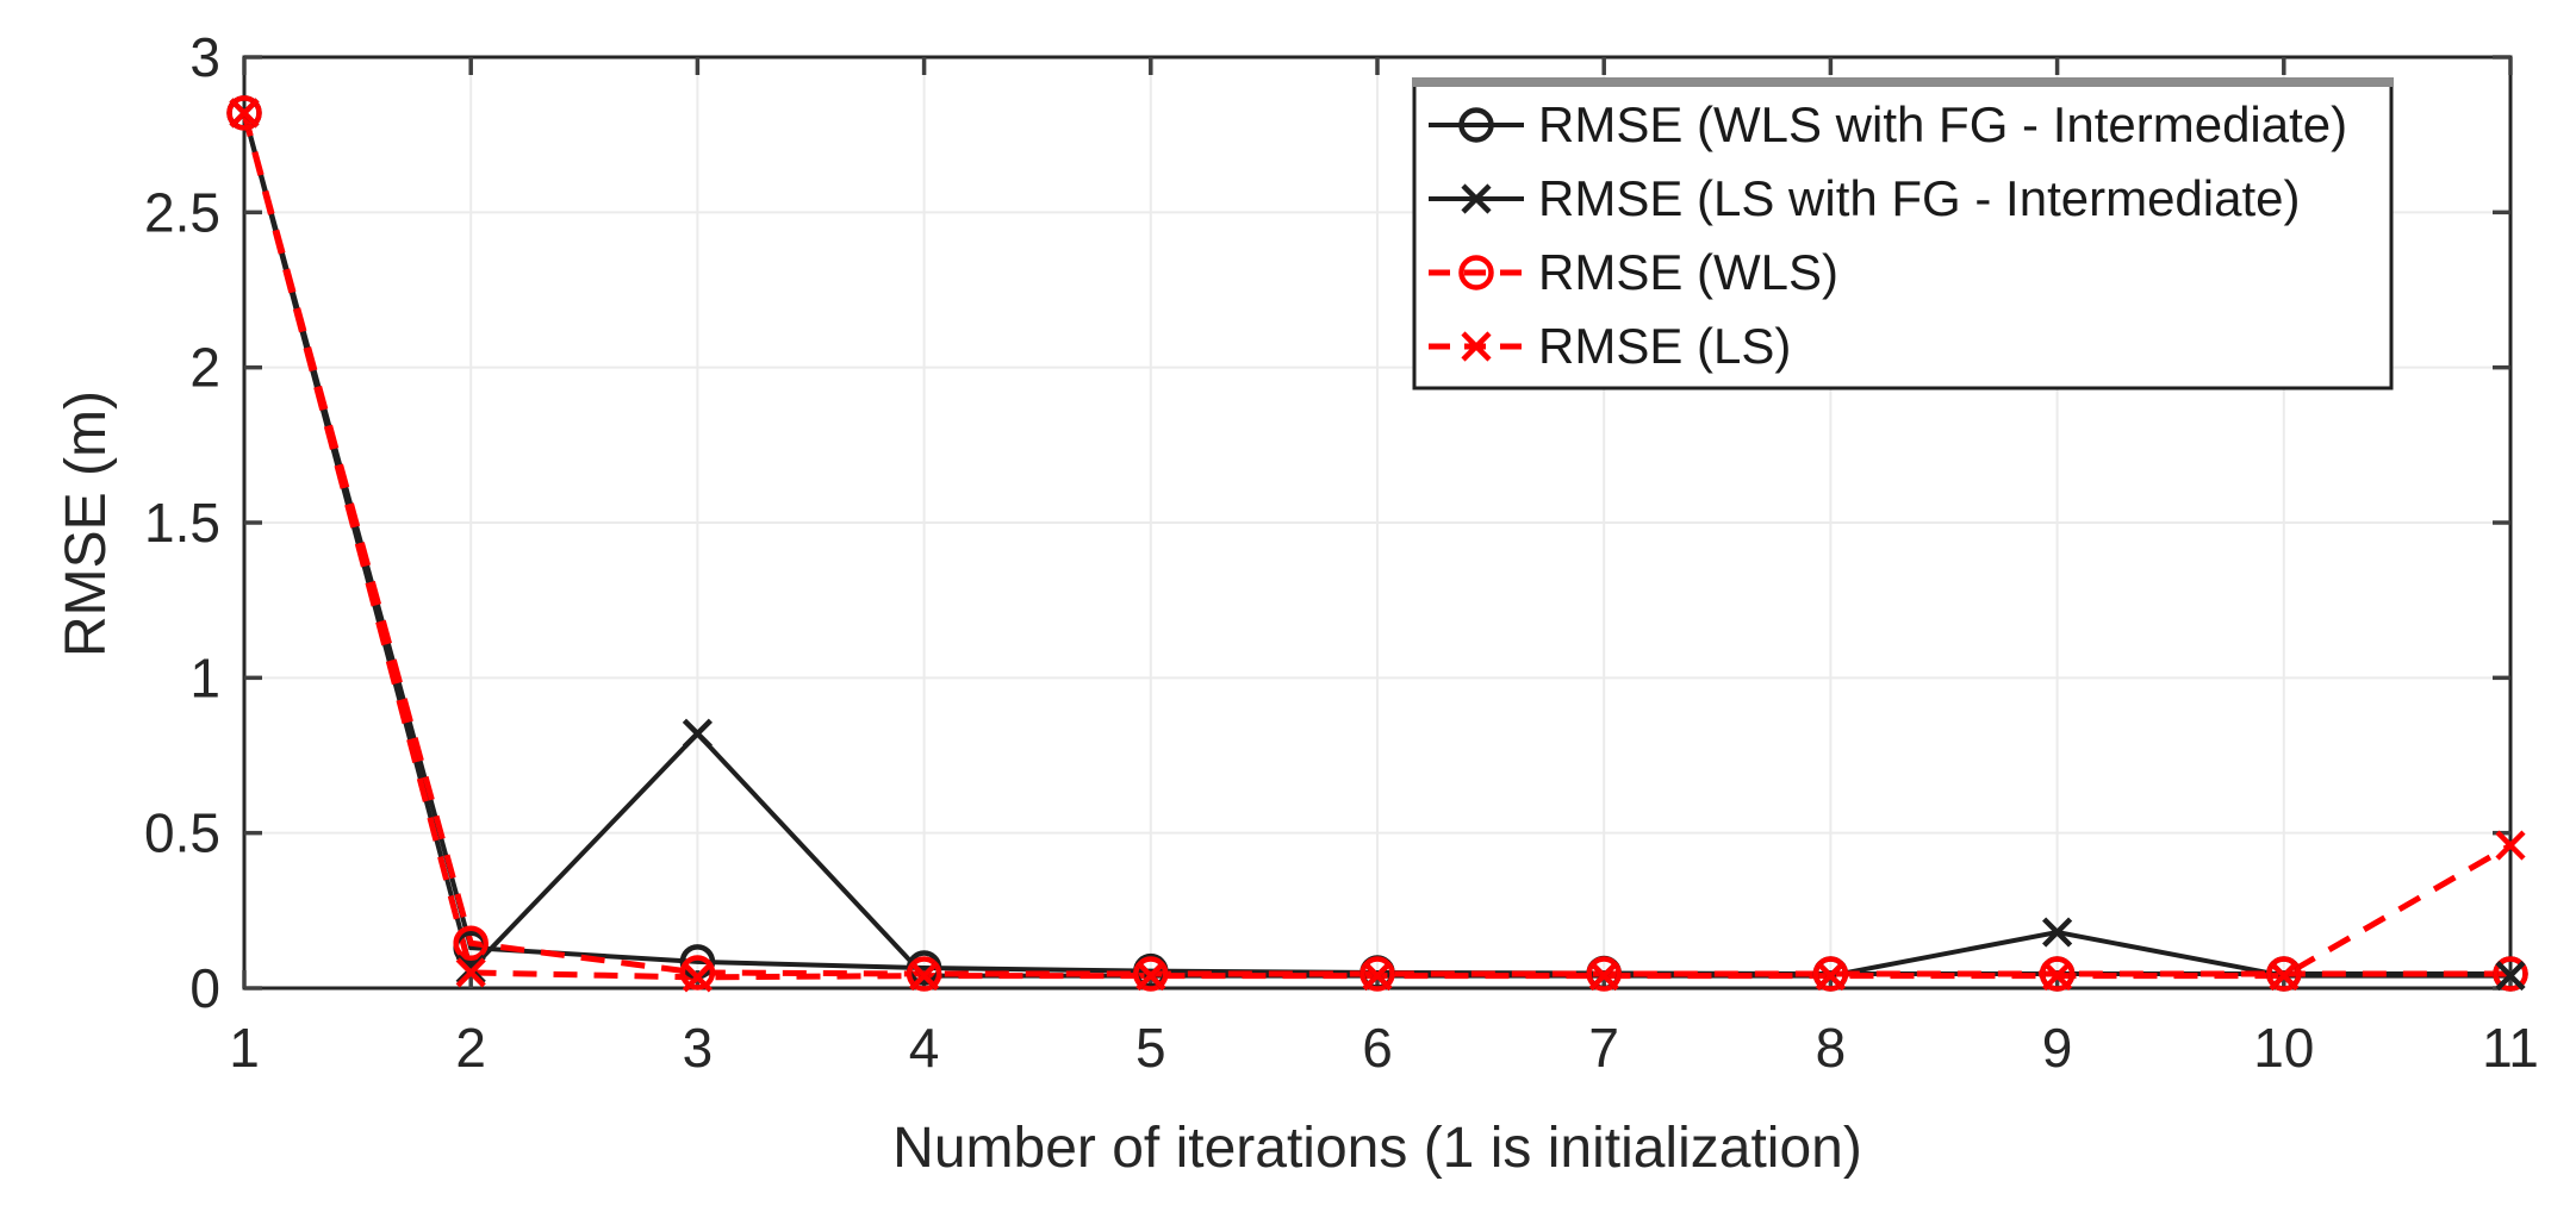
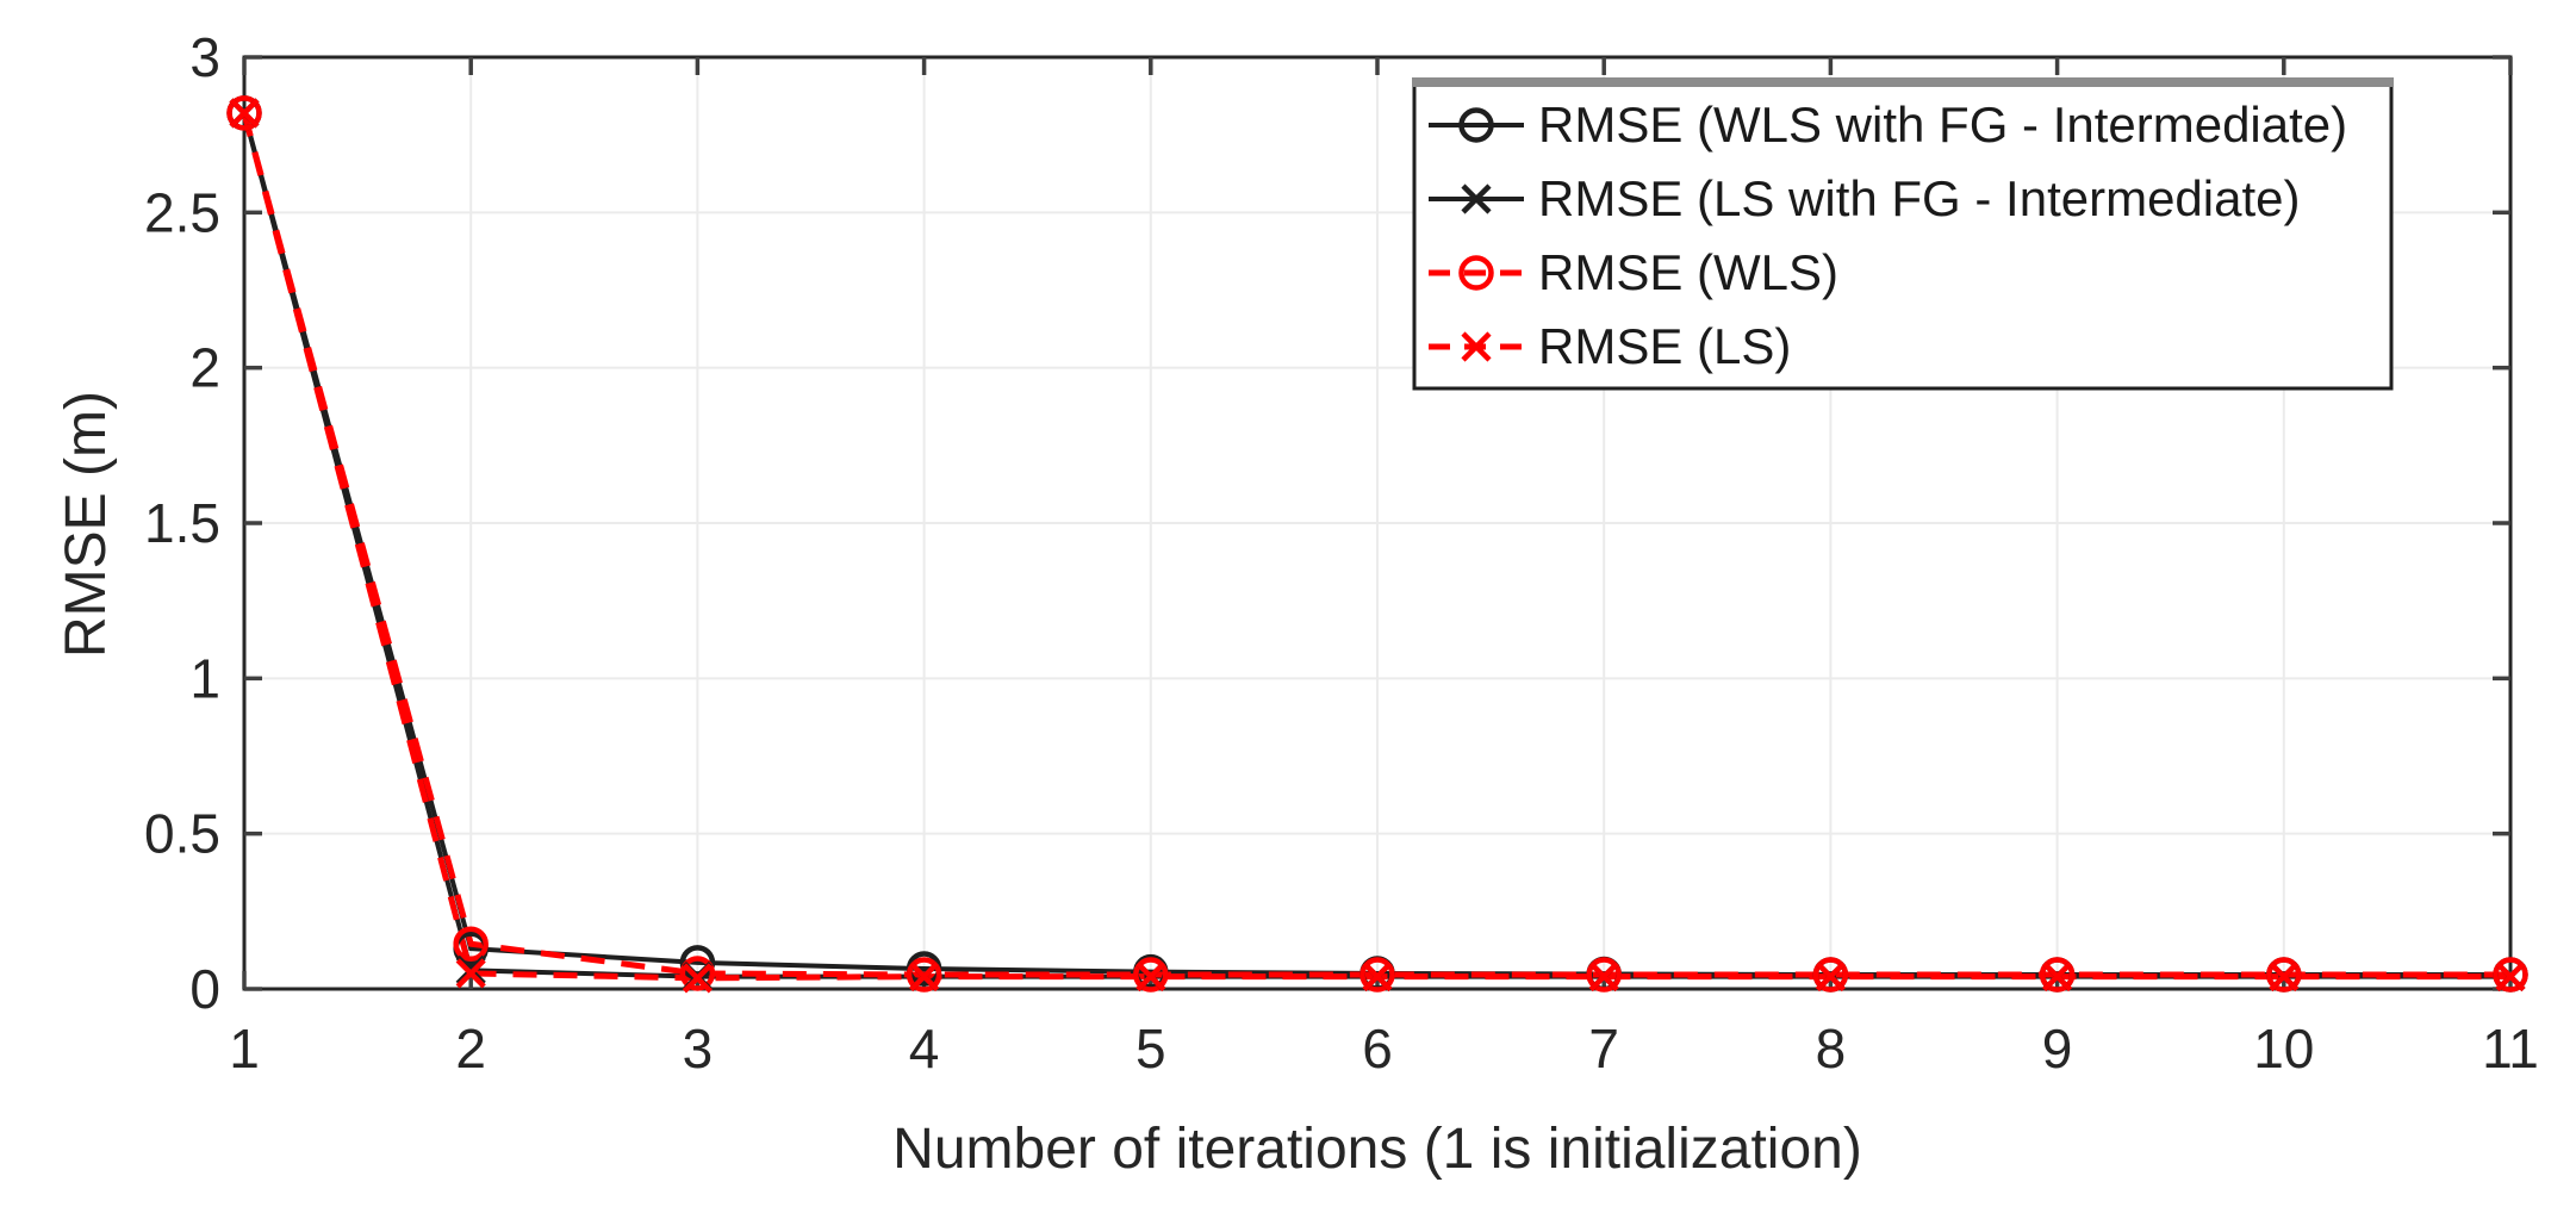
RMSE (LS with FG - Intermediate)/3: 0.82 -> 0.04
RMSE (LS with FG - Intermediate)/9: 0.18 -> 0.04
RMSE (LS)/11: 0.46 -> 0.04
